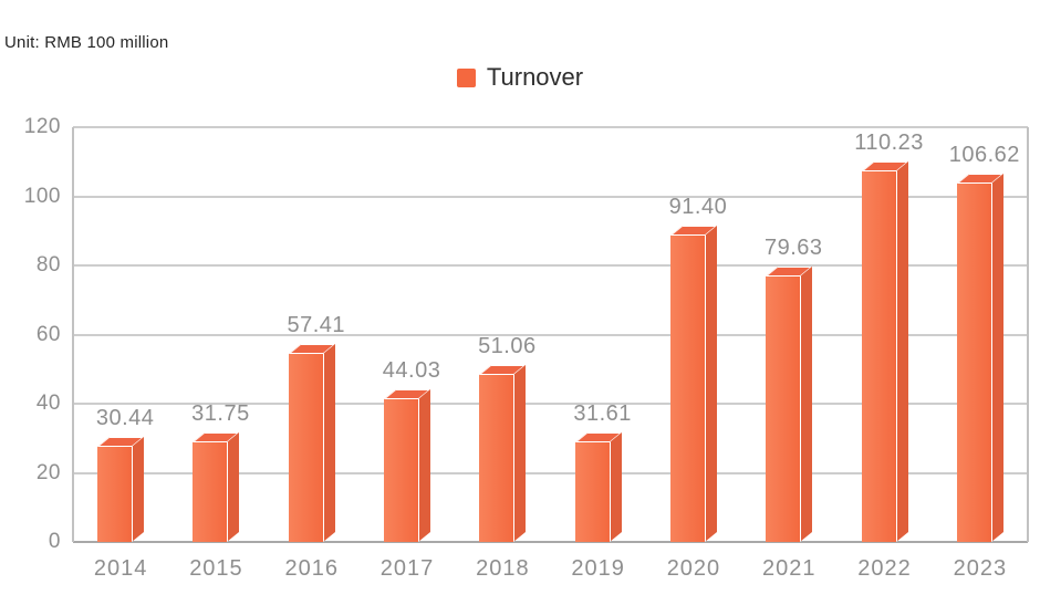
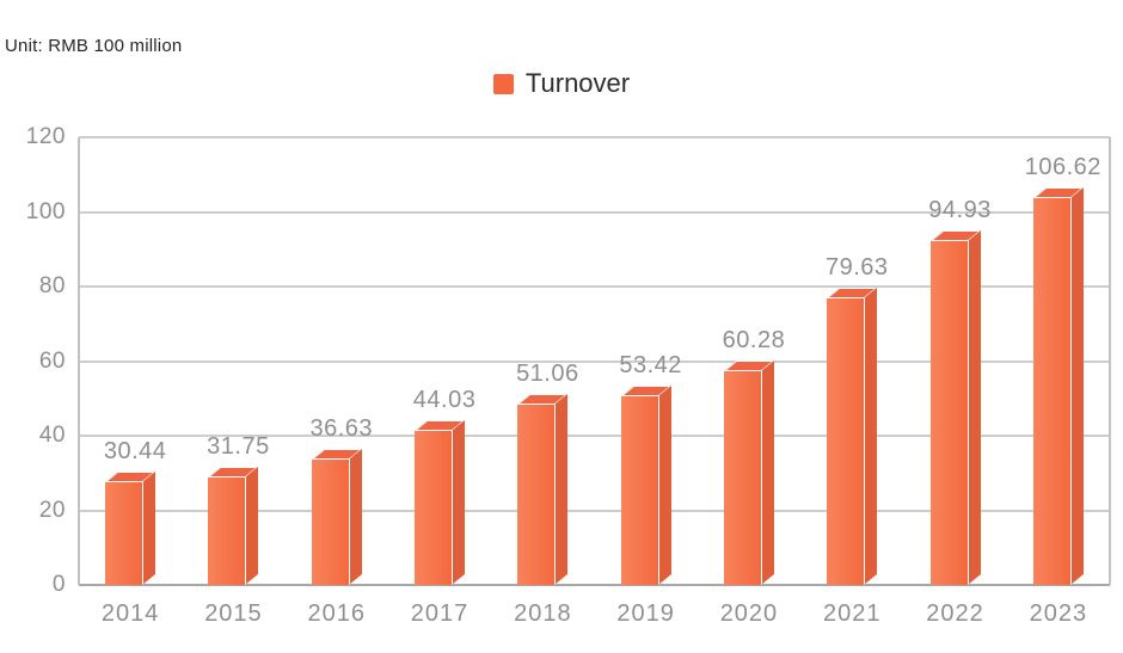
2016: 57.41 -> 36.63
2019: 31.61 -> 53.42
2020: 91.40 -> 60.28
2022: 110.23 -> 94.93
